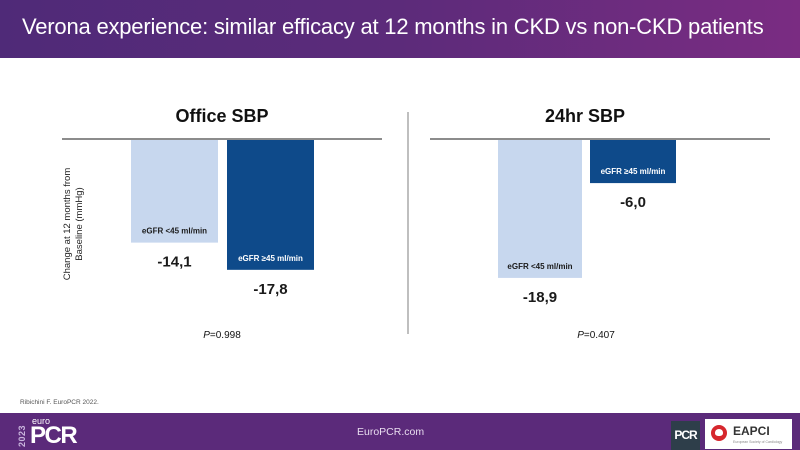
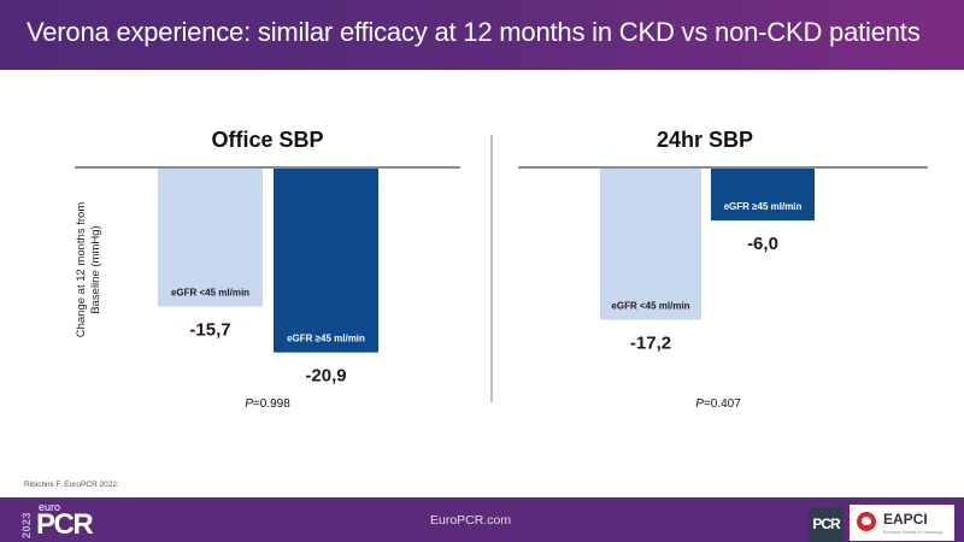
Office SBP/eGFR <45 ml/min: -14,1 -> -15,7
Office SBP/eGFR ≥45 ml/min: -17,8 -> -20,9
24hr SBP/eGFR <45 ml/min: -18,9 -> -17,2
